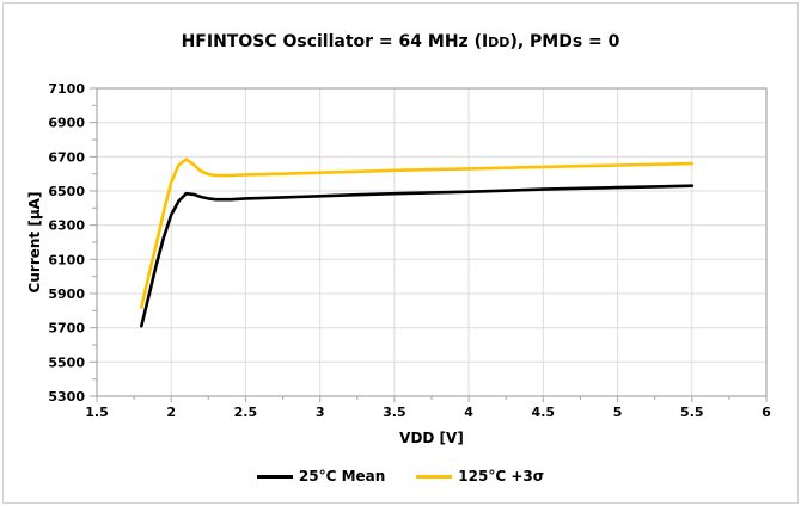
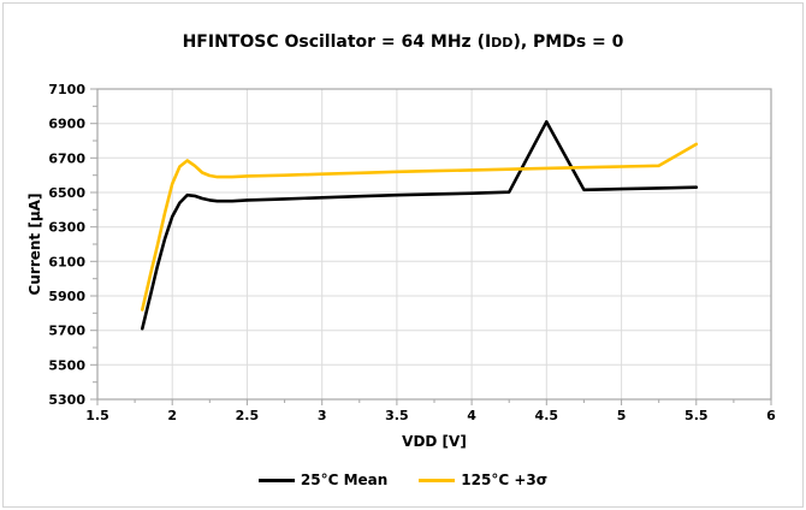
25°C Mean/4.5: 6510 -> 6910
125°C +3σ/5.5: 6660 -> 6780
